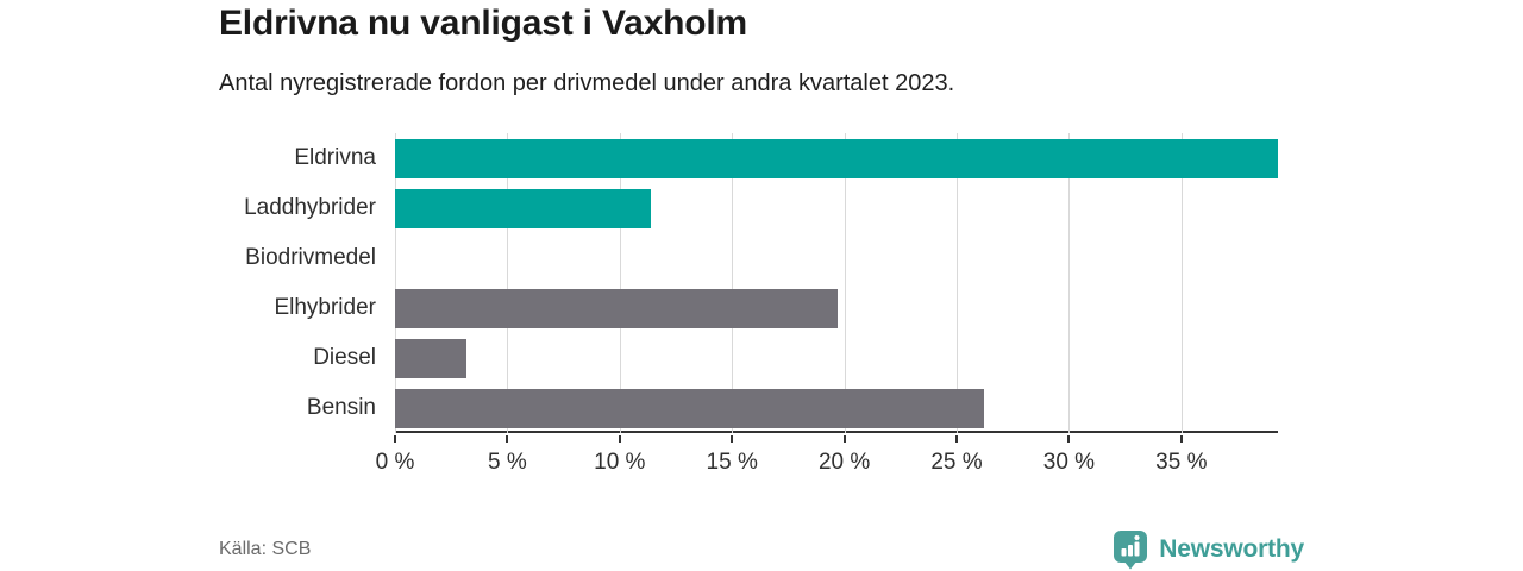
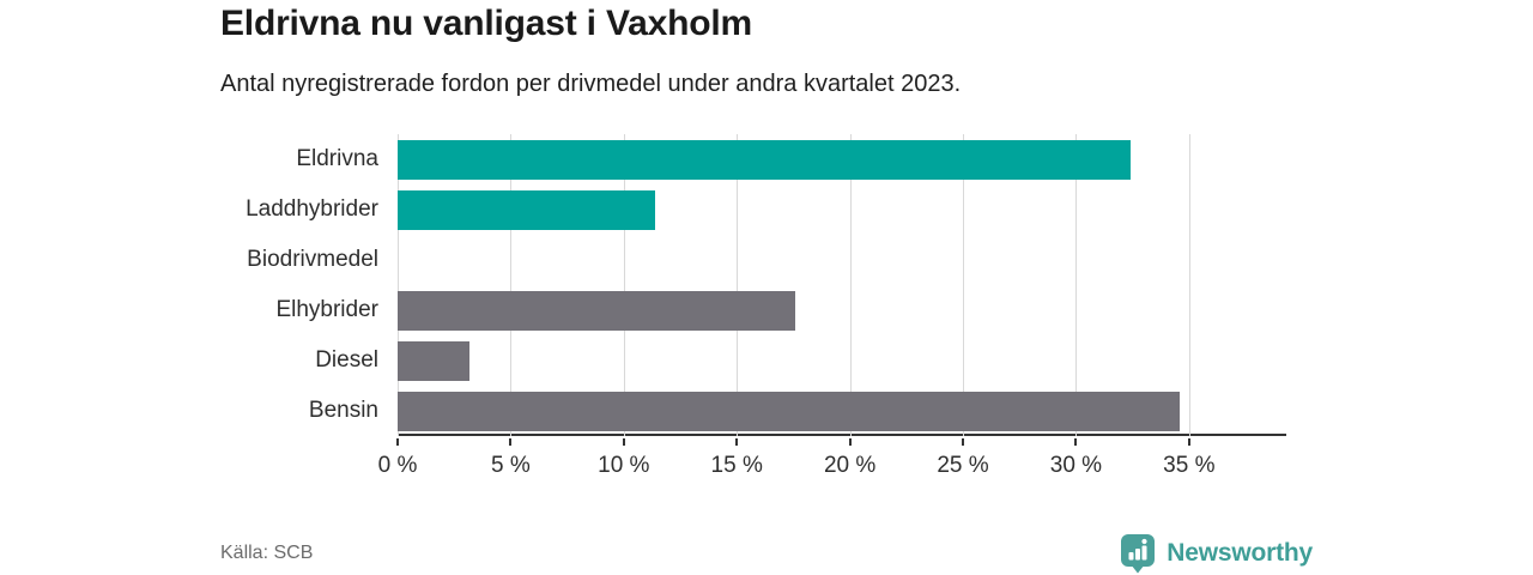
Eldrivna: 39.3% -> 32.4%
Elhybrider: 19.7% -> 17.6%
Bensin: 26.2% -> 34.6%
